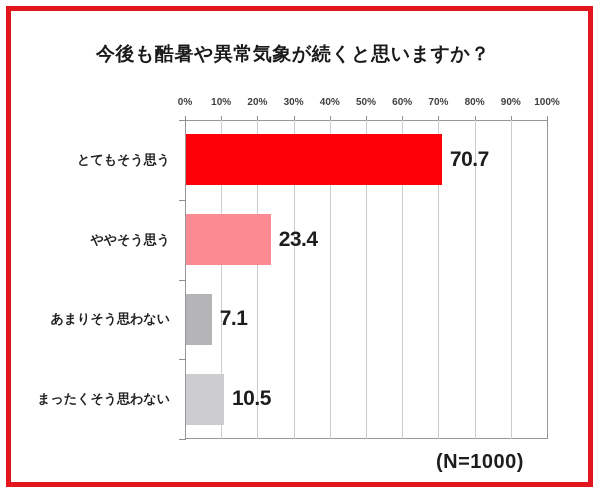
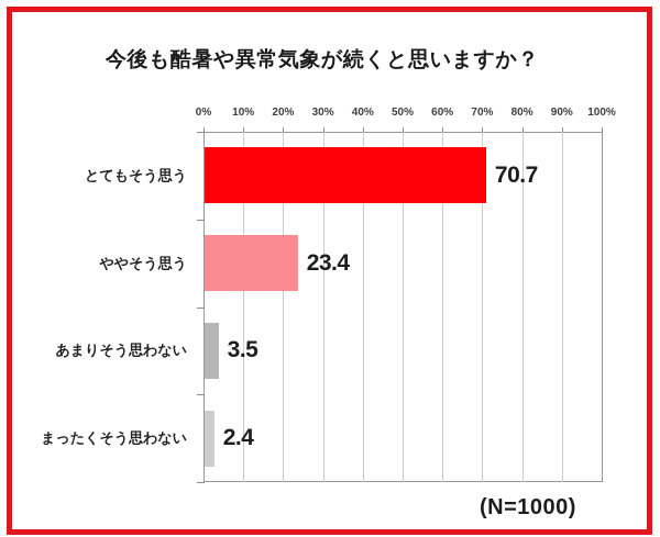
あまりそう思わない: 7.1 -> 3.5
まったくそう思わない: 10.5 -> 2.4
